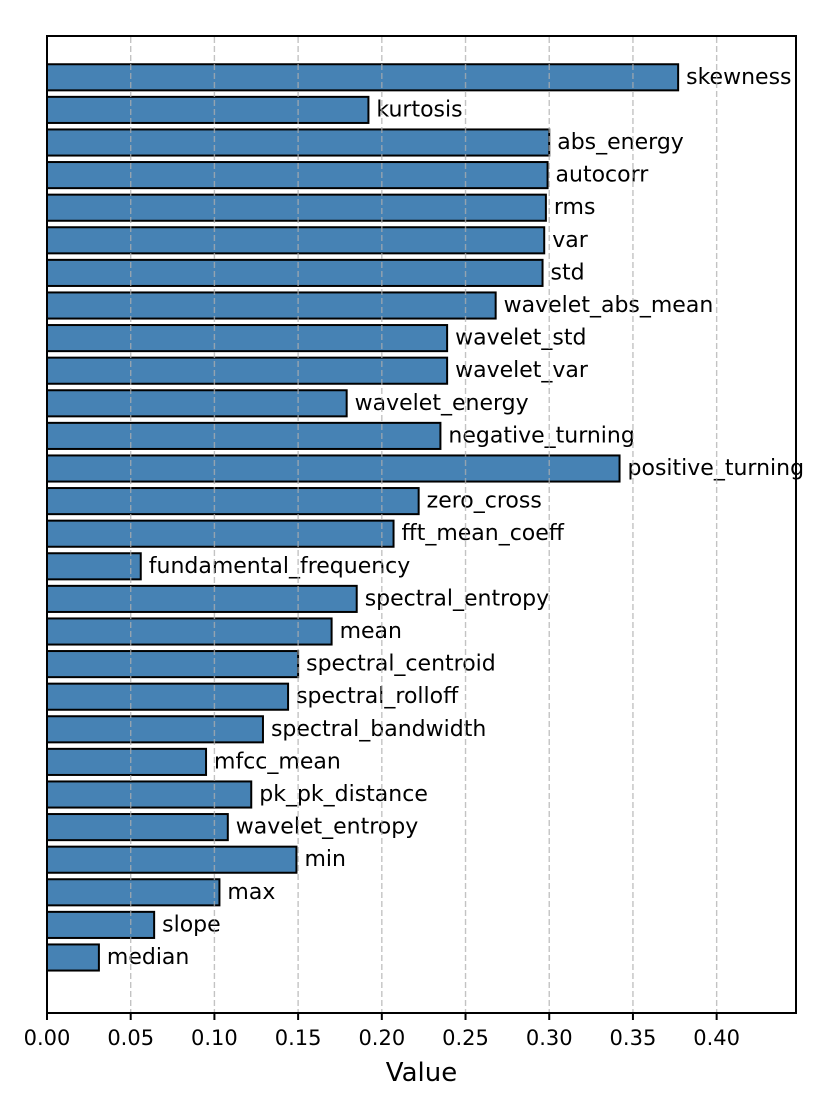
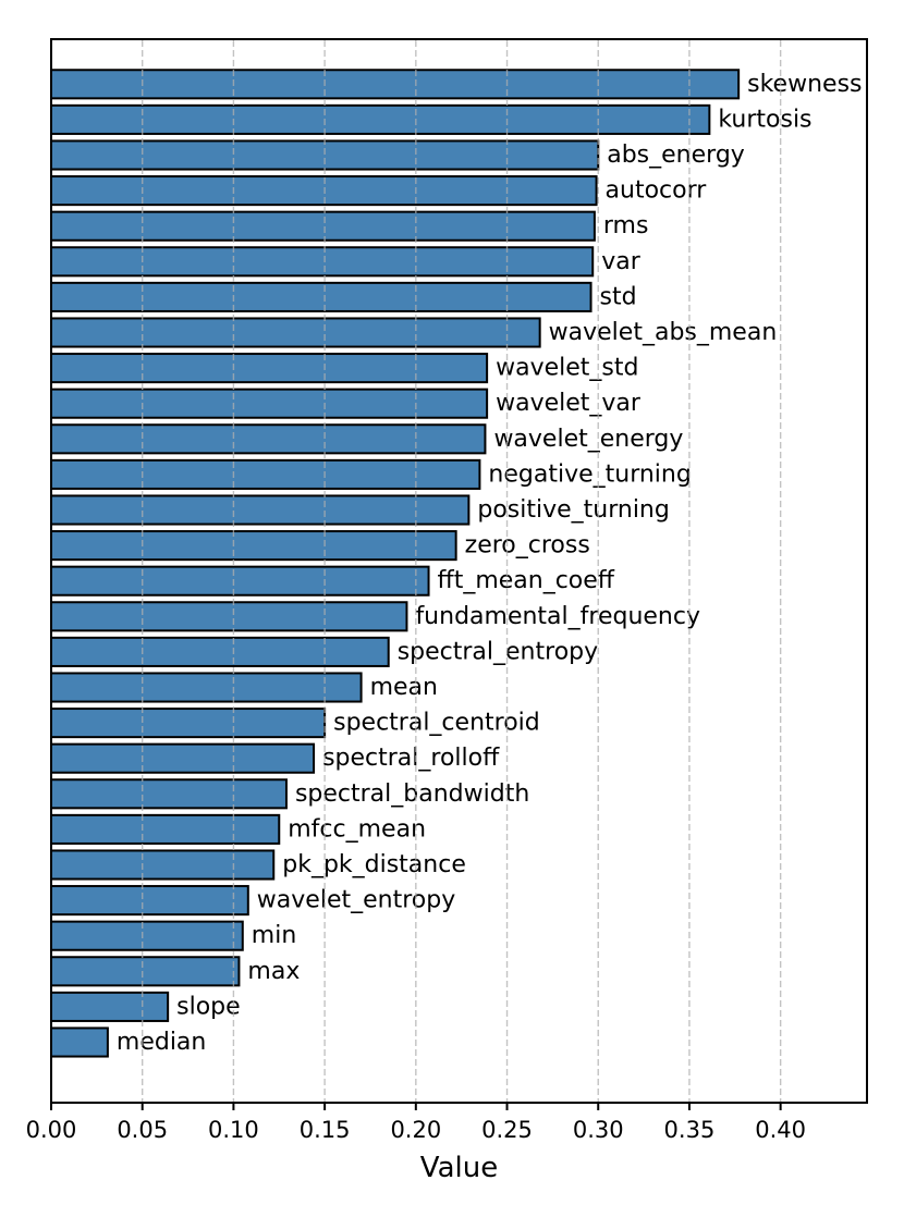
kurtosis: 0.192 -> 0.361
wavelet_energy: 0.179 -> 0.238
positive_turning: 0.342 -> 0.229
fundamental_frequency: 0.056 -> 0.195
mfcc_mean: 0.095 -> 0.125
min: 0.149 -> 0.105
